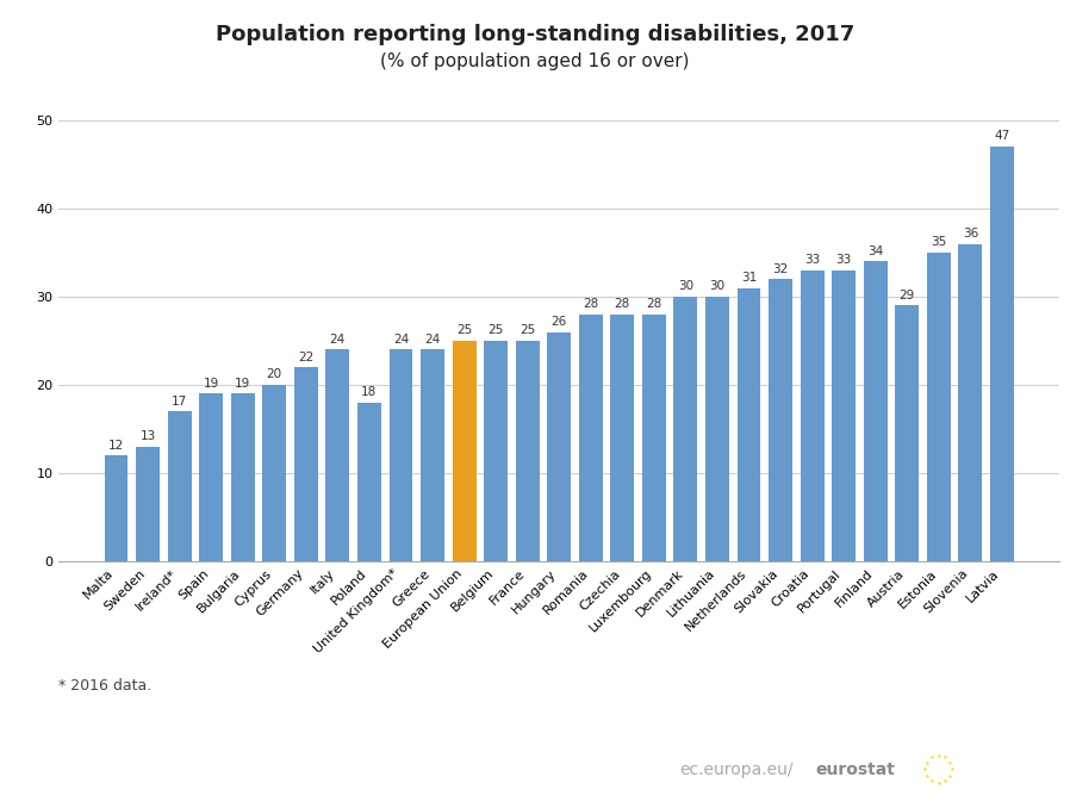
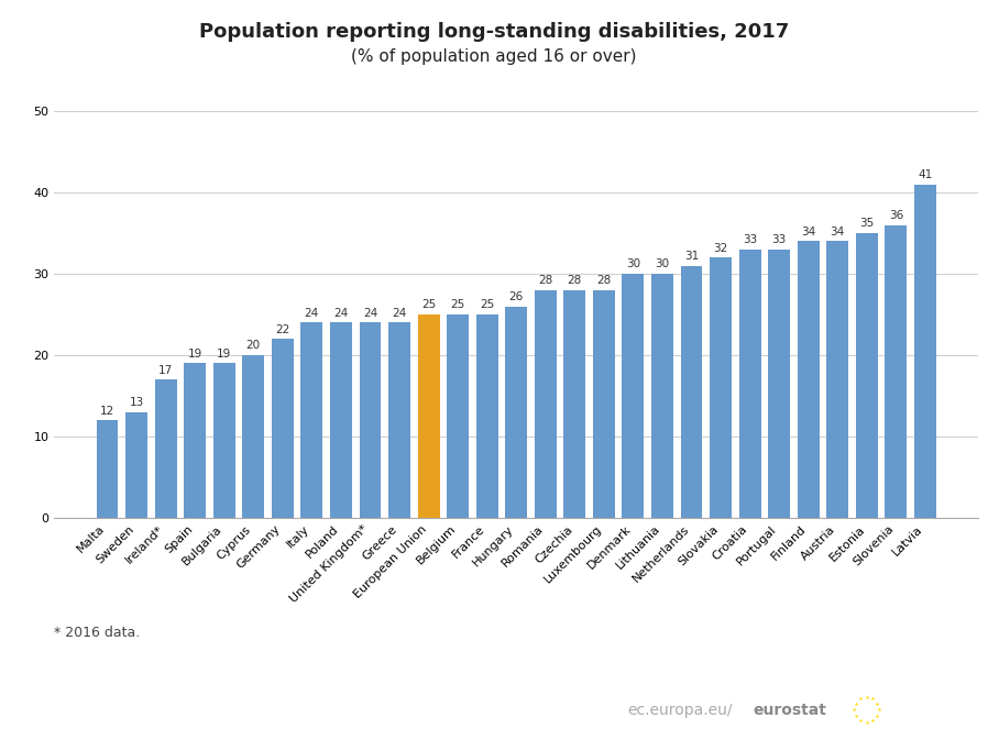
Poland: 18 -> 24
Austria: 29 -> 34
Latvia: 47 -> 41
